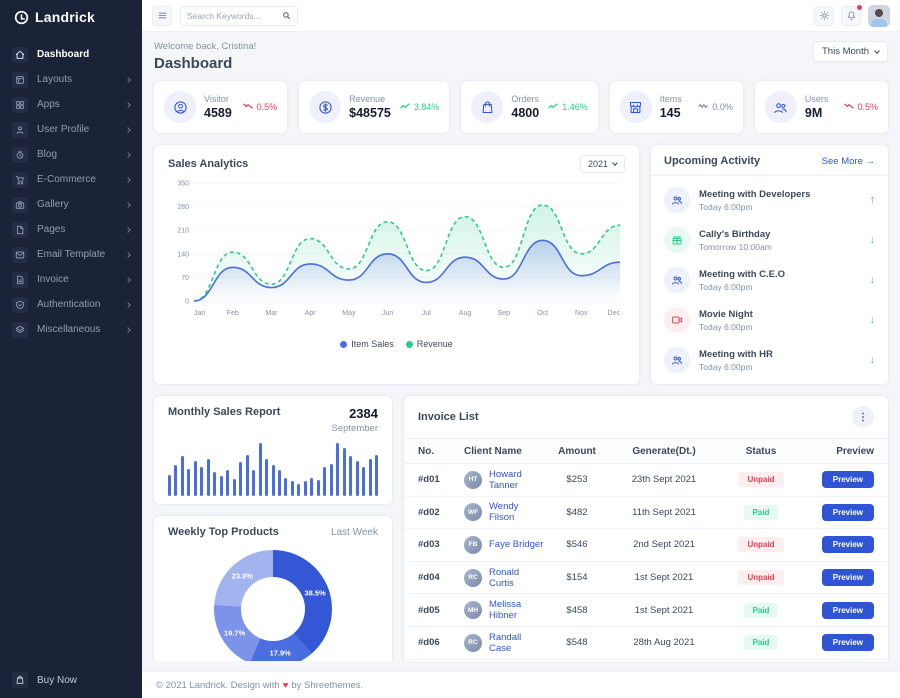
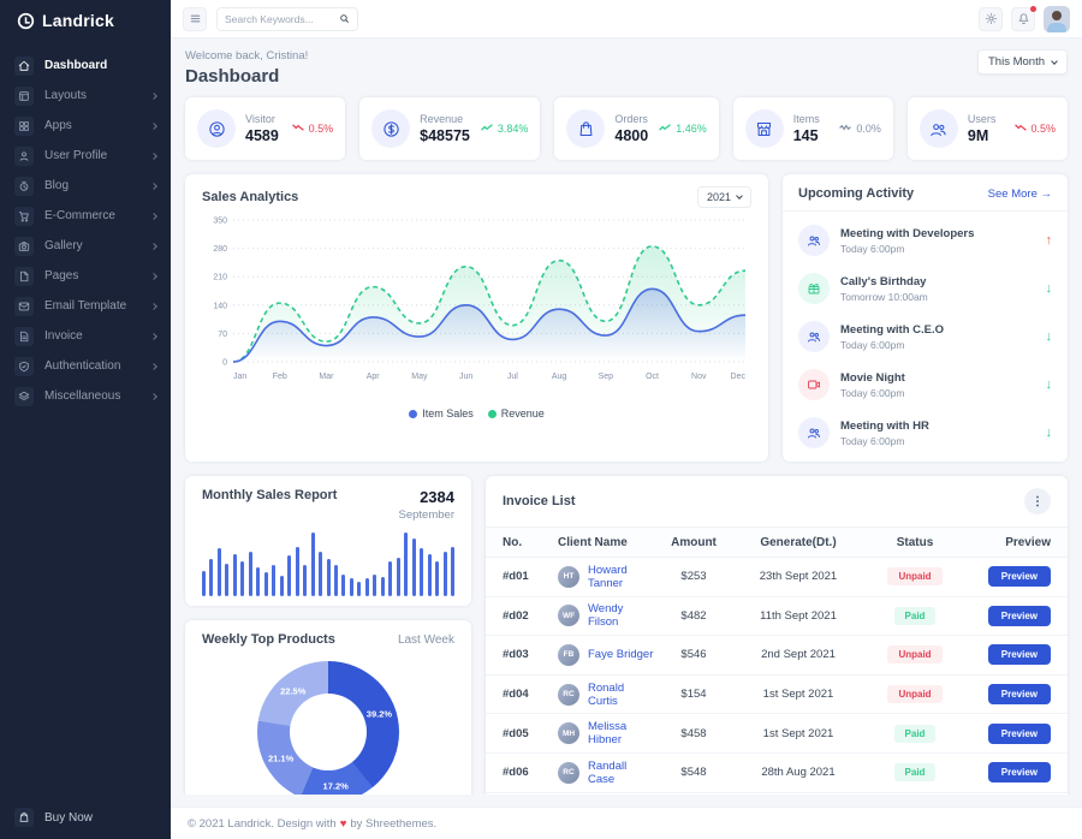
Weekly Top Products/Item 1: 38.5% -> 39.2%
Weekly Top Products/Item 2: 17.9% -> 17.2%
Weekly Top Products/Item 3: 19.7% -> 21.1%
Weekly Top Products/Item 4: 23.9% -> 22.5%
